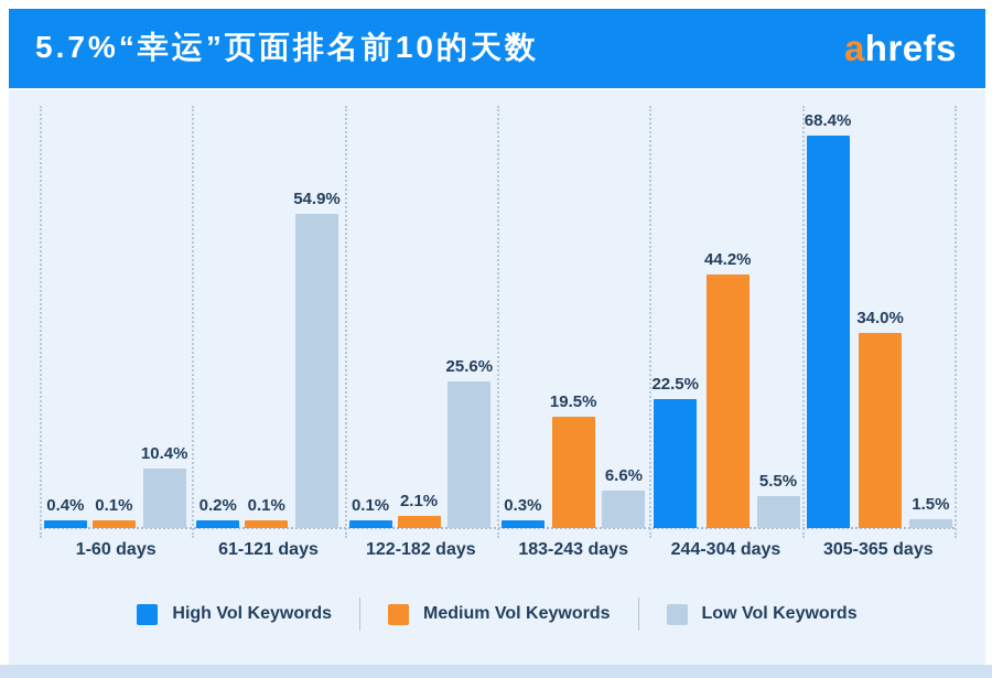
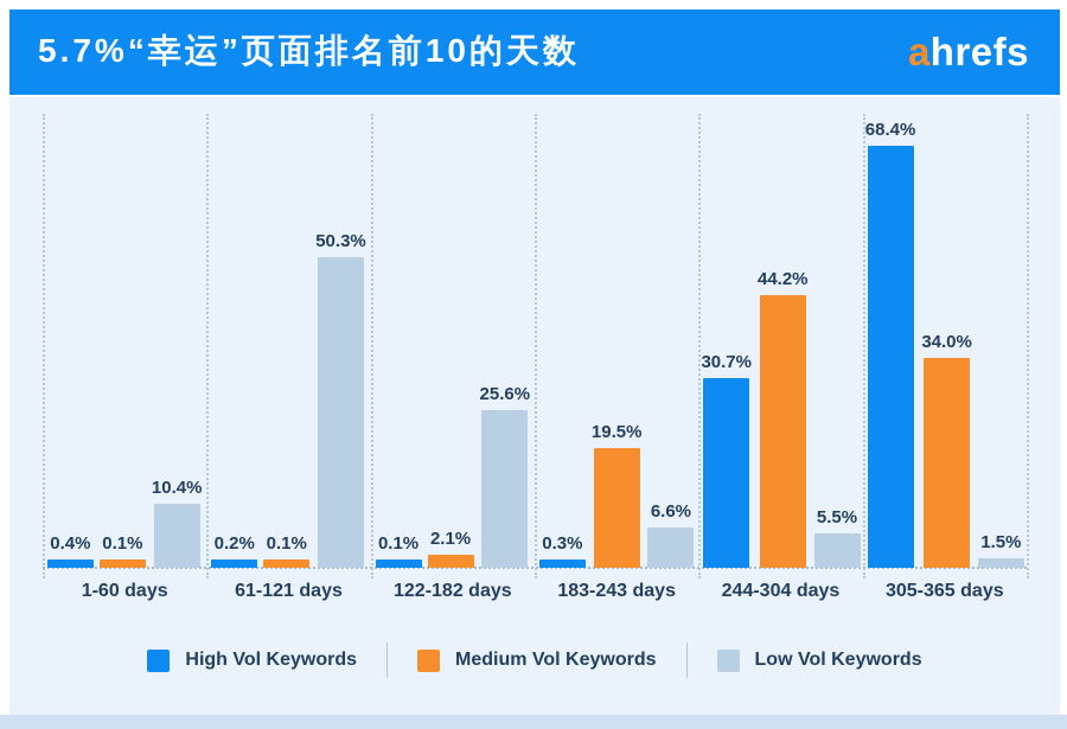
Low Vol Keywords/61-121 days: 54.9% -> 50.3%
High Vol Keywords/244-304 days: 22.5% -> 30.7%
